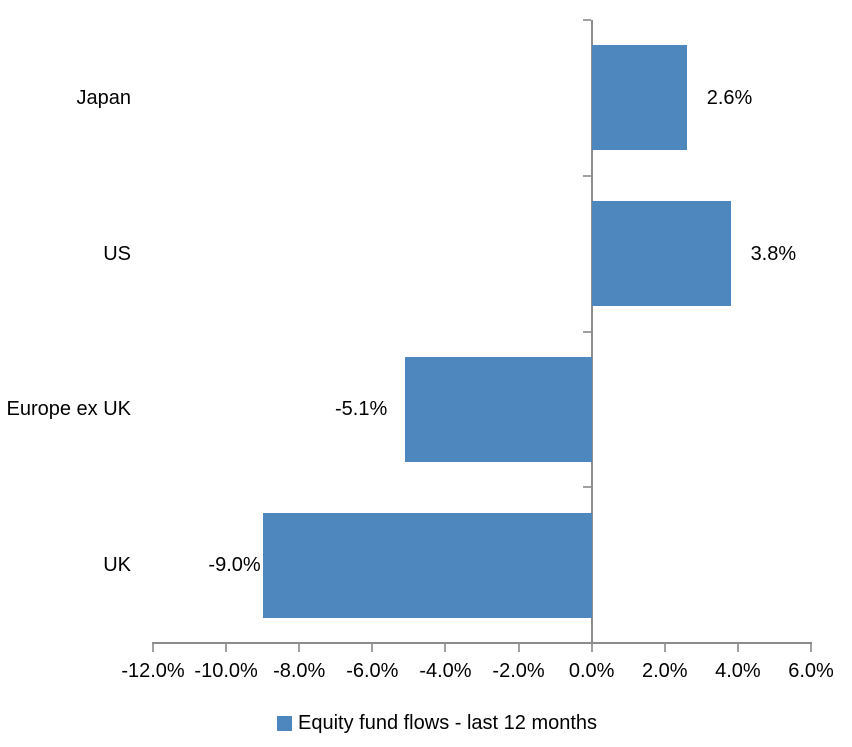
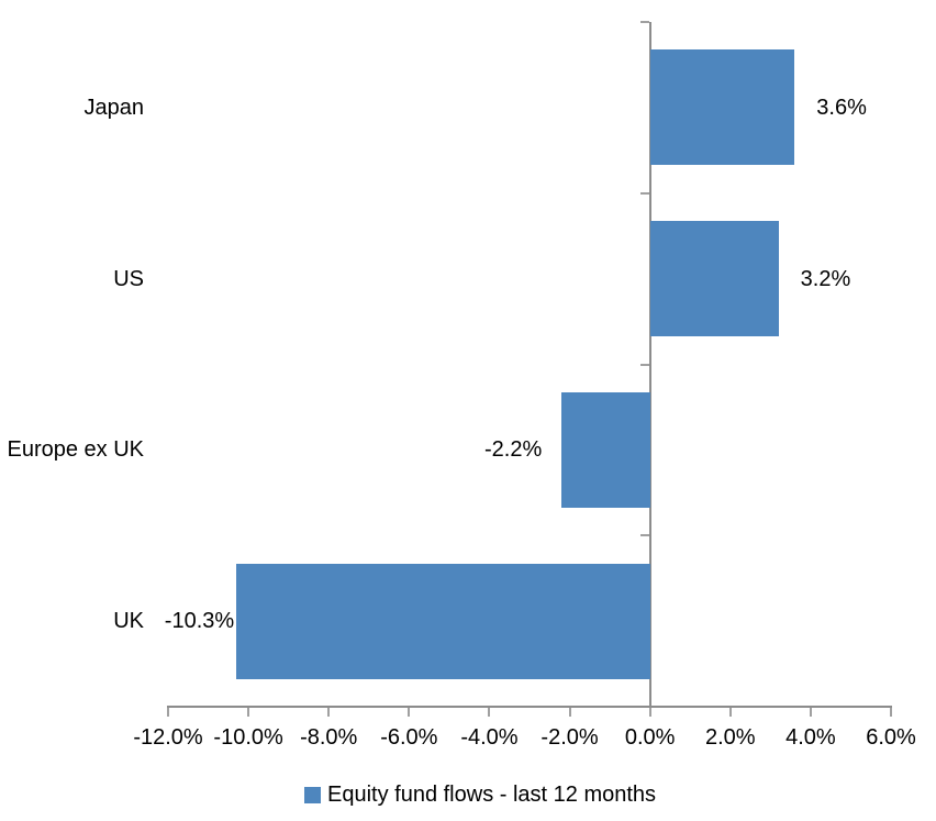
Japan: 2.6% -> 3.6%
US: 3.8% -> 3.2%
Europe ex UK: -5.1% -> -2.2%
UK: -9.0% -> -10.3%
